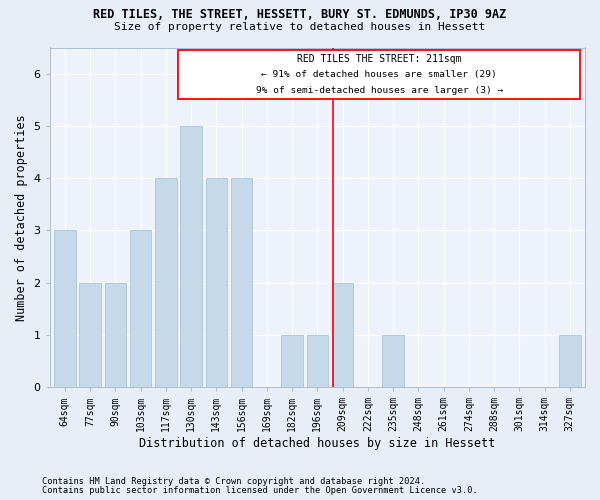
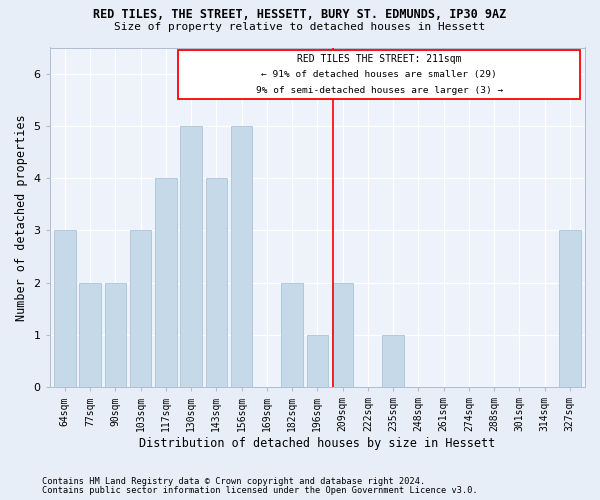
156sqm: 4 -> 5
182sqm: 1 -> 2
327sqm: 1 -> 3
